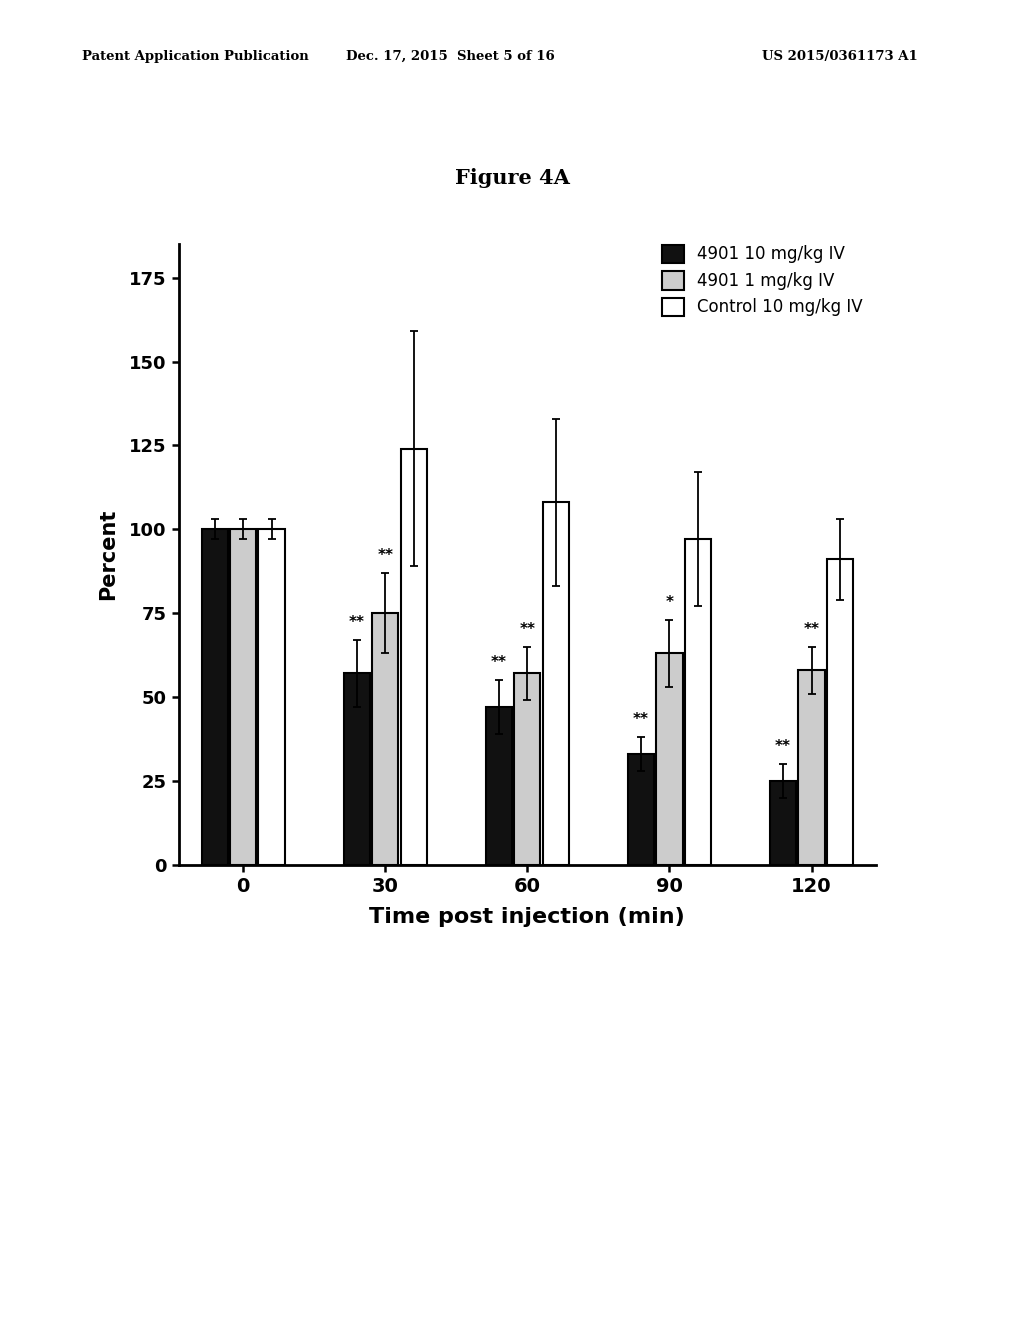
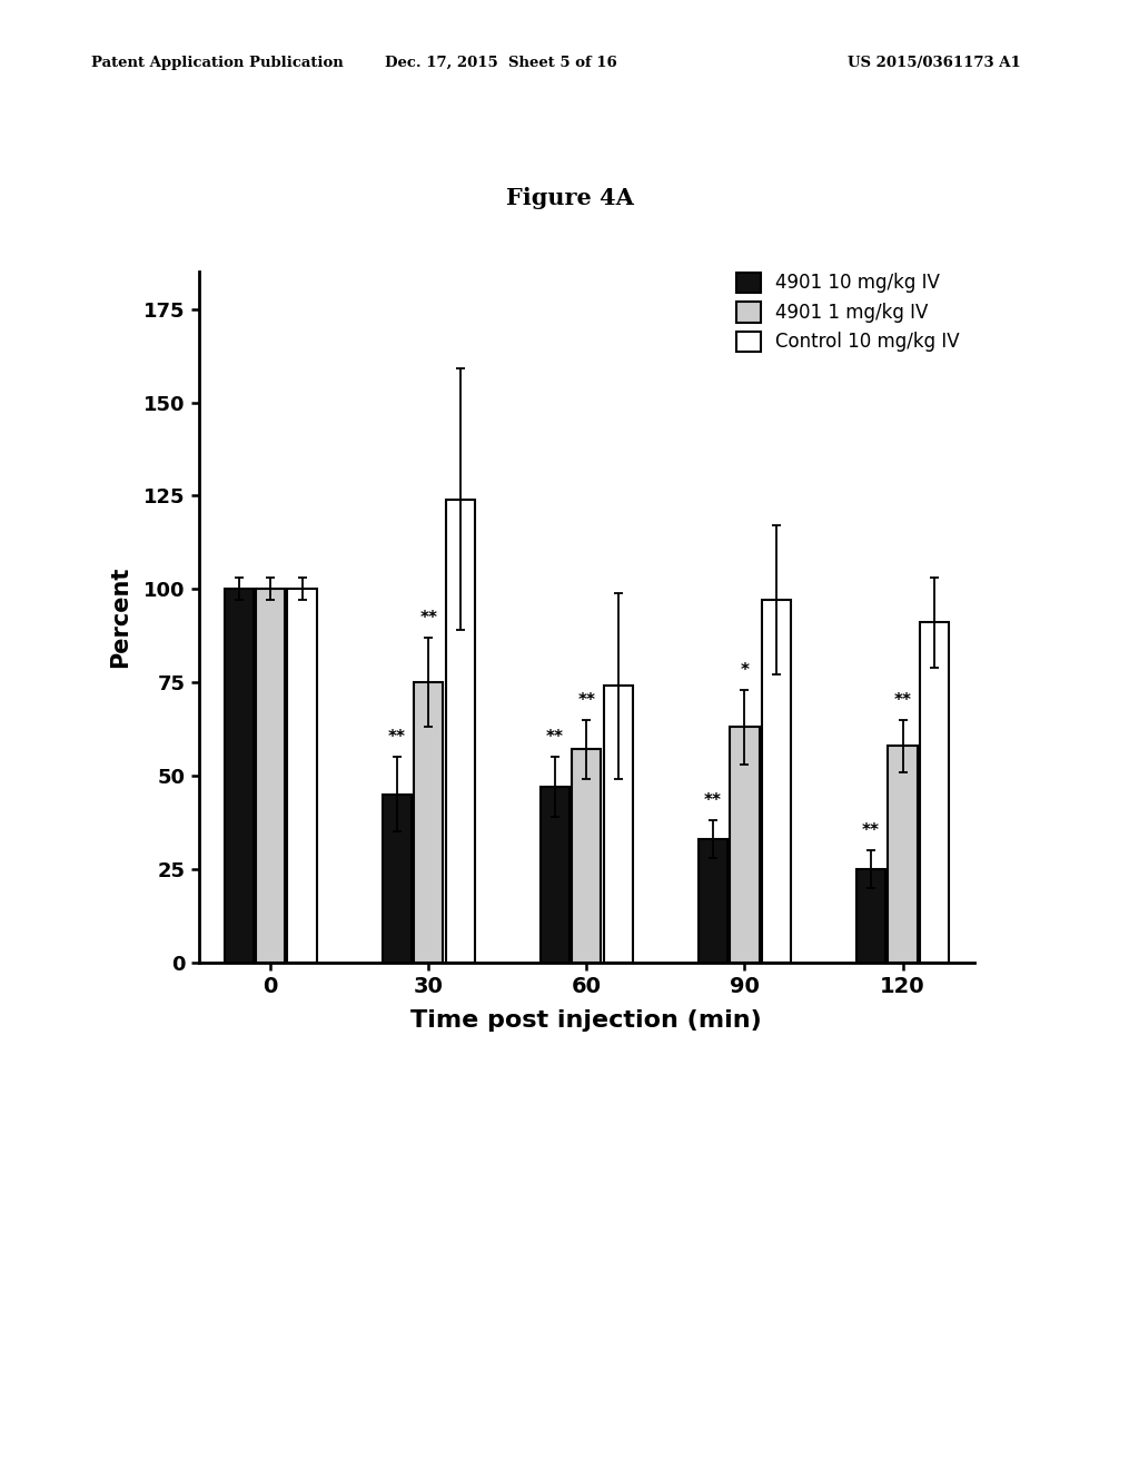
4901 10 mg/kg IV/30: 57 -> 45
Control 10 mg/kg IV/60: 108 -> 74
